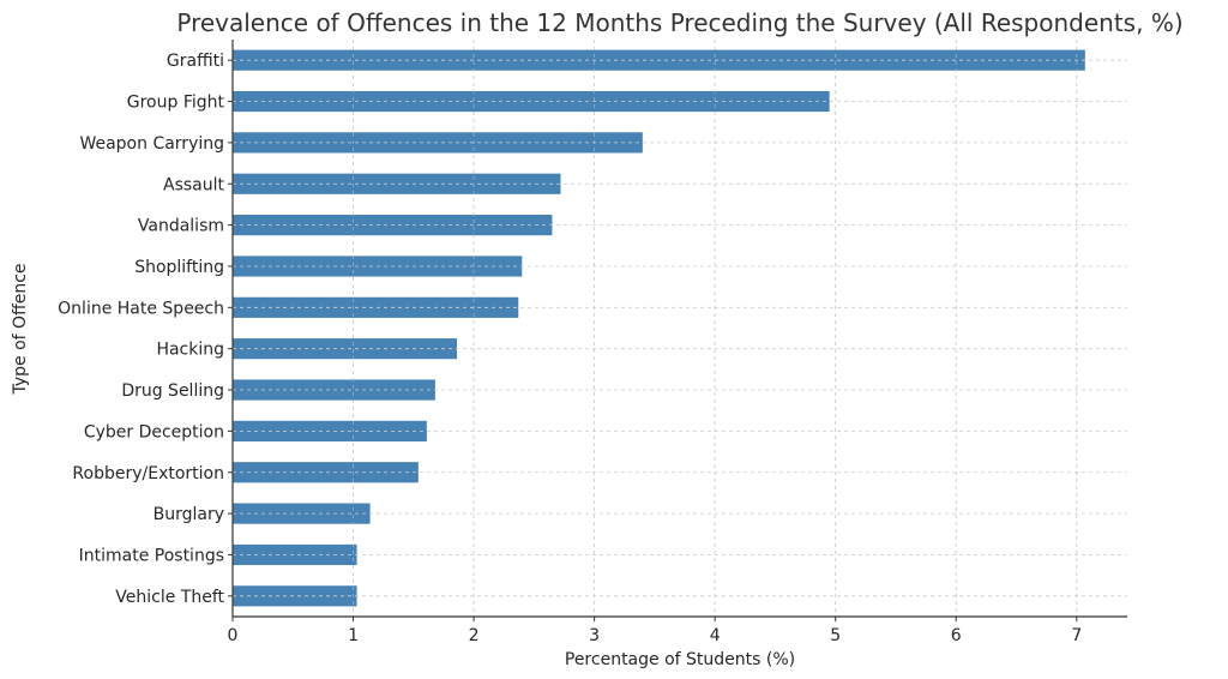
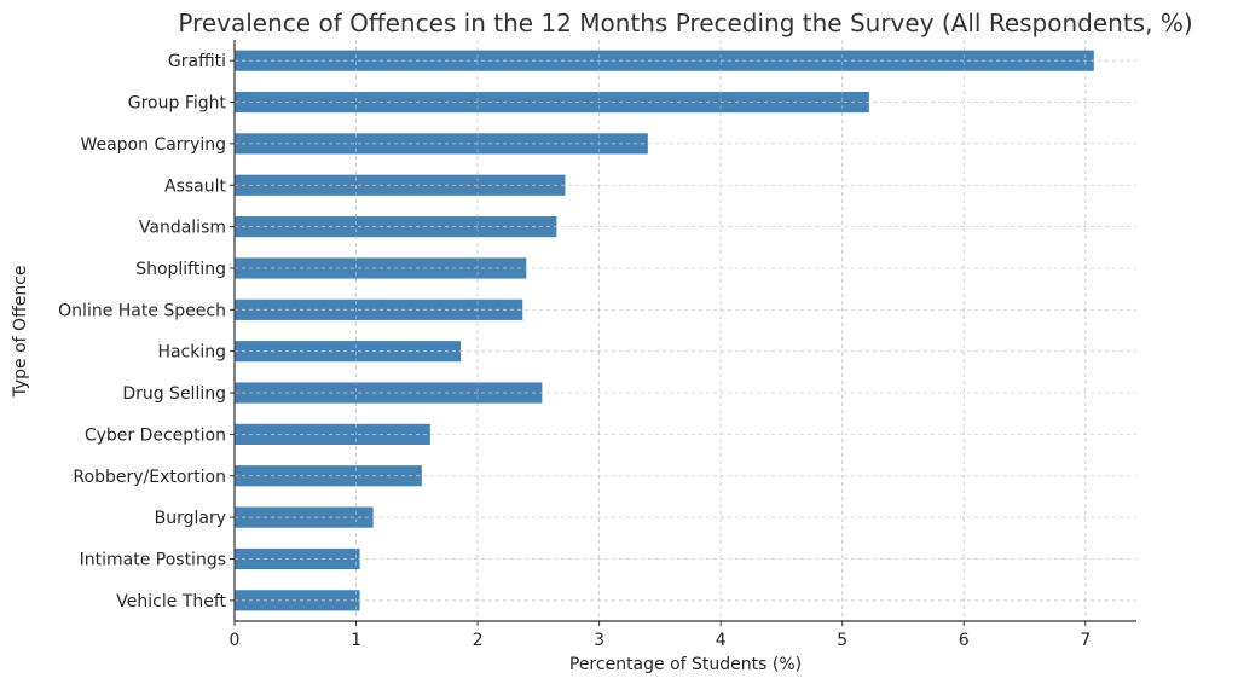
Group Fight: 4.95 -> 5.22
Drug Selling: 1.68 -> 2.53
